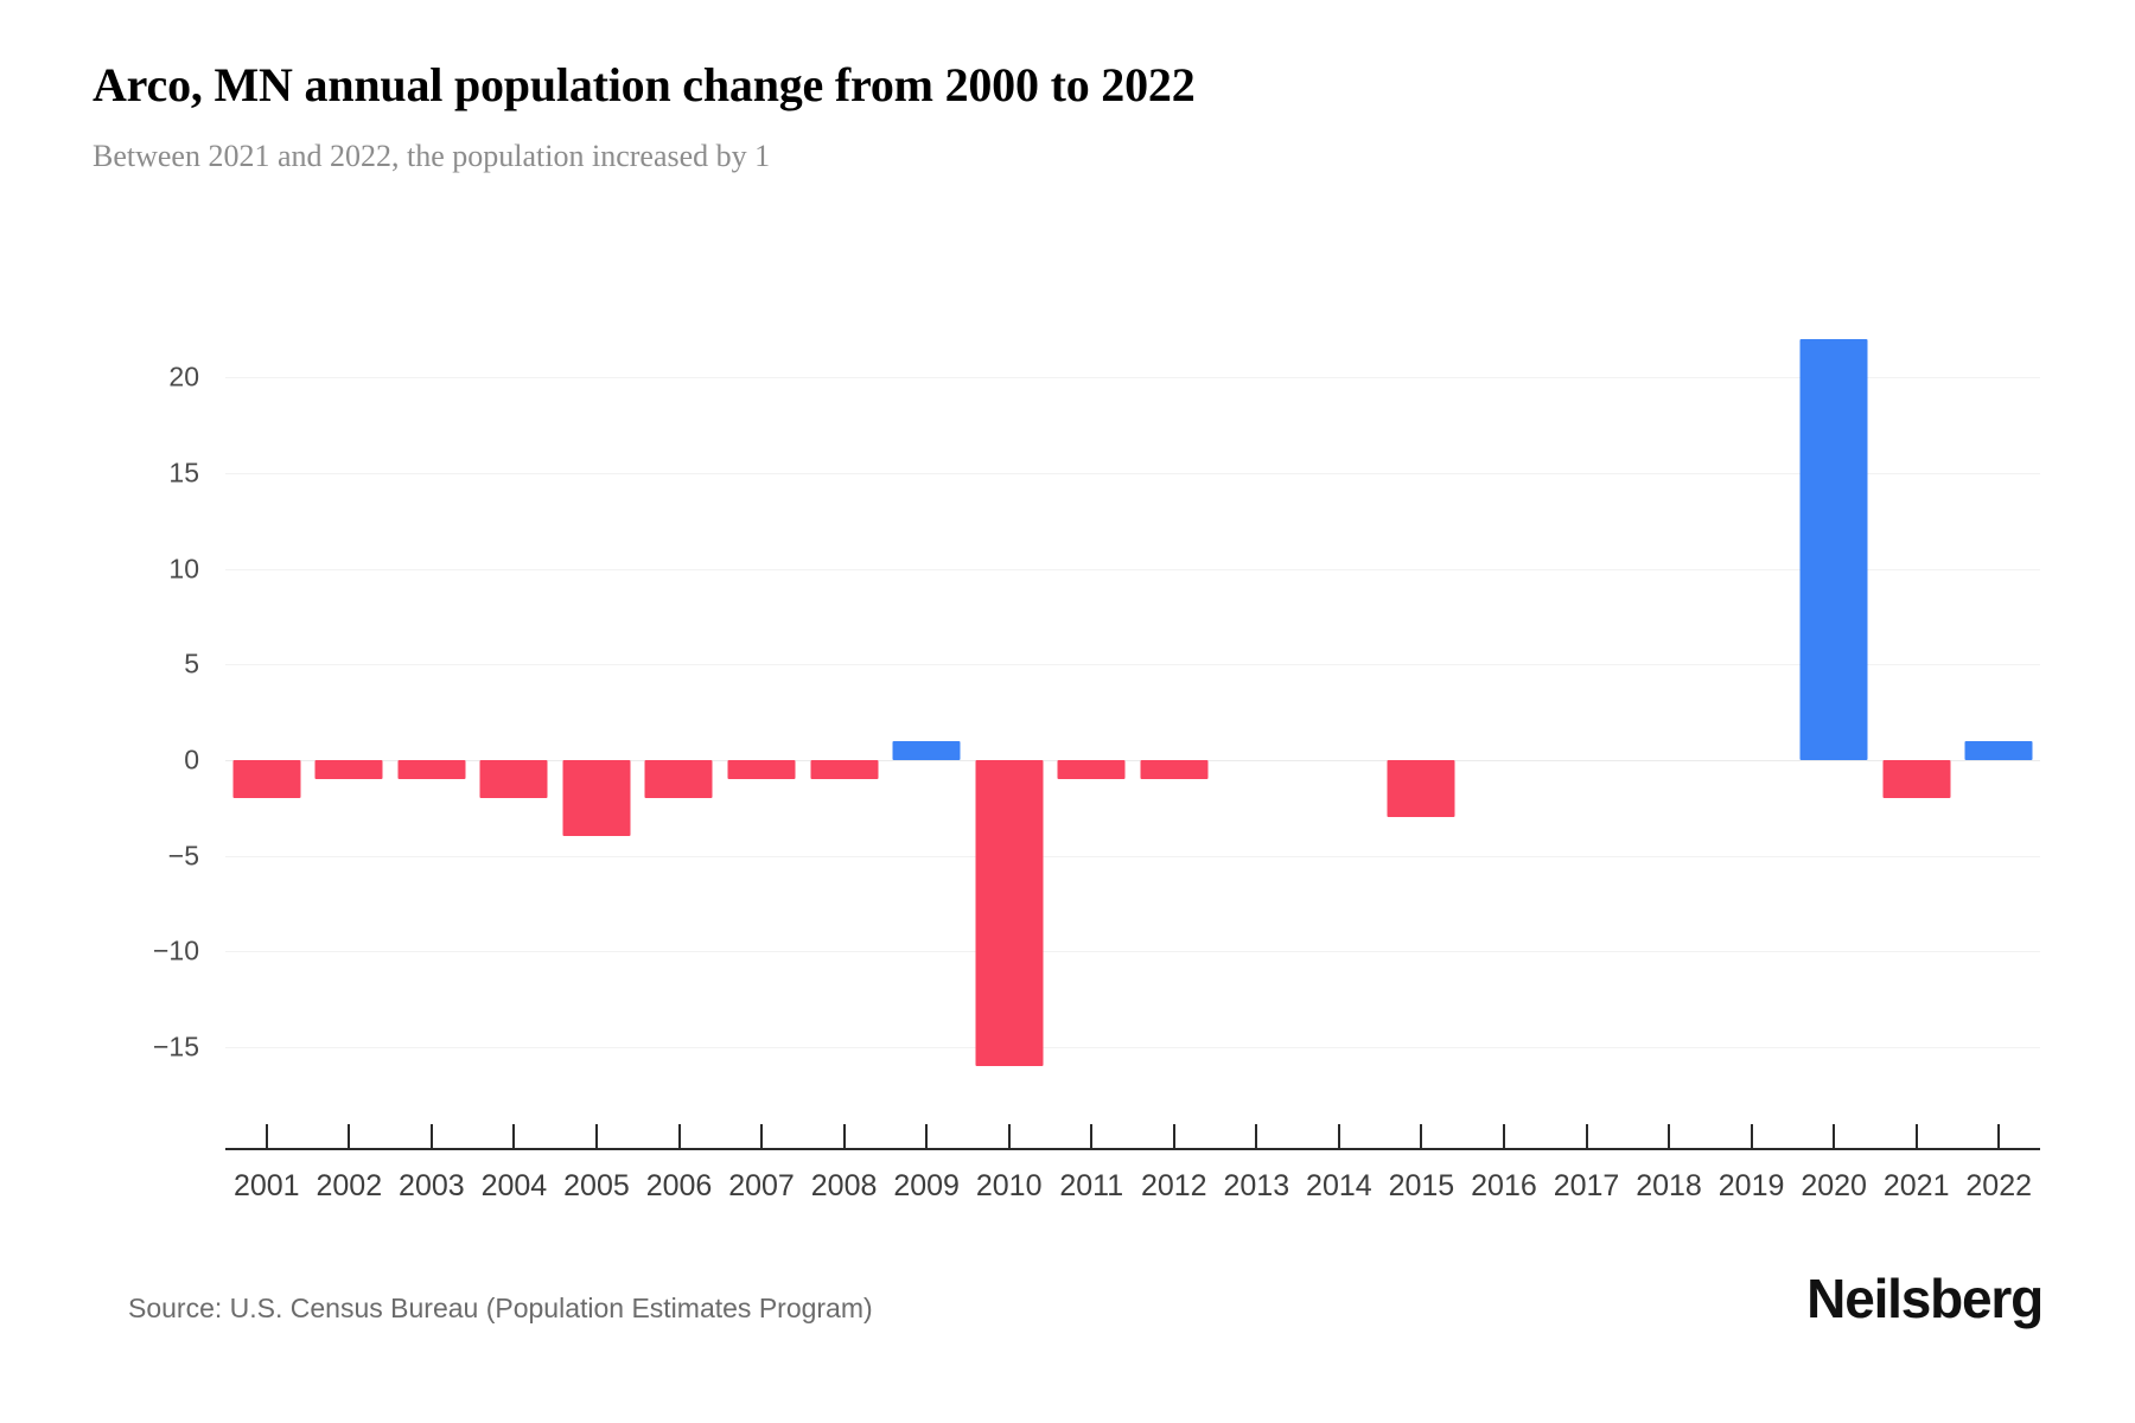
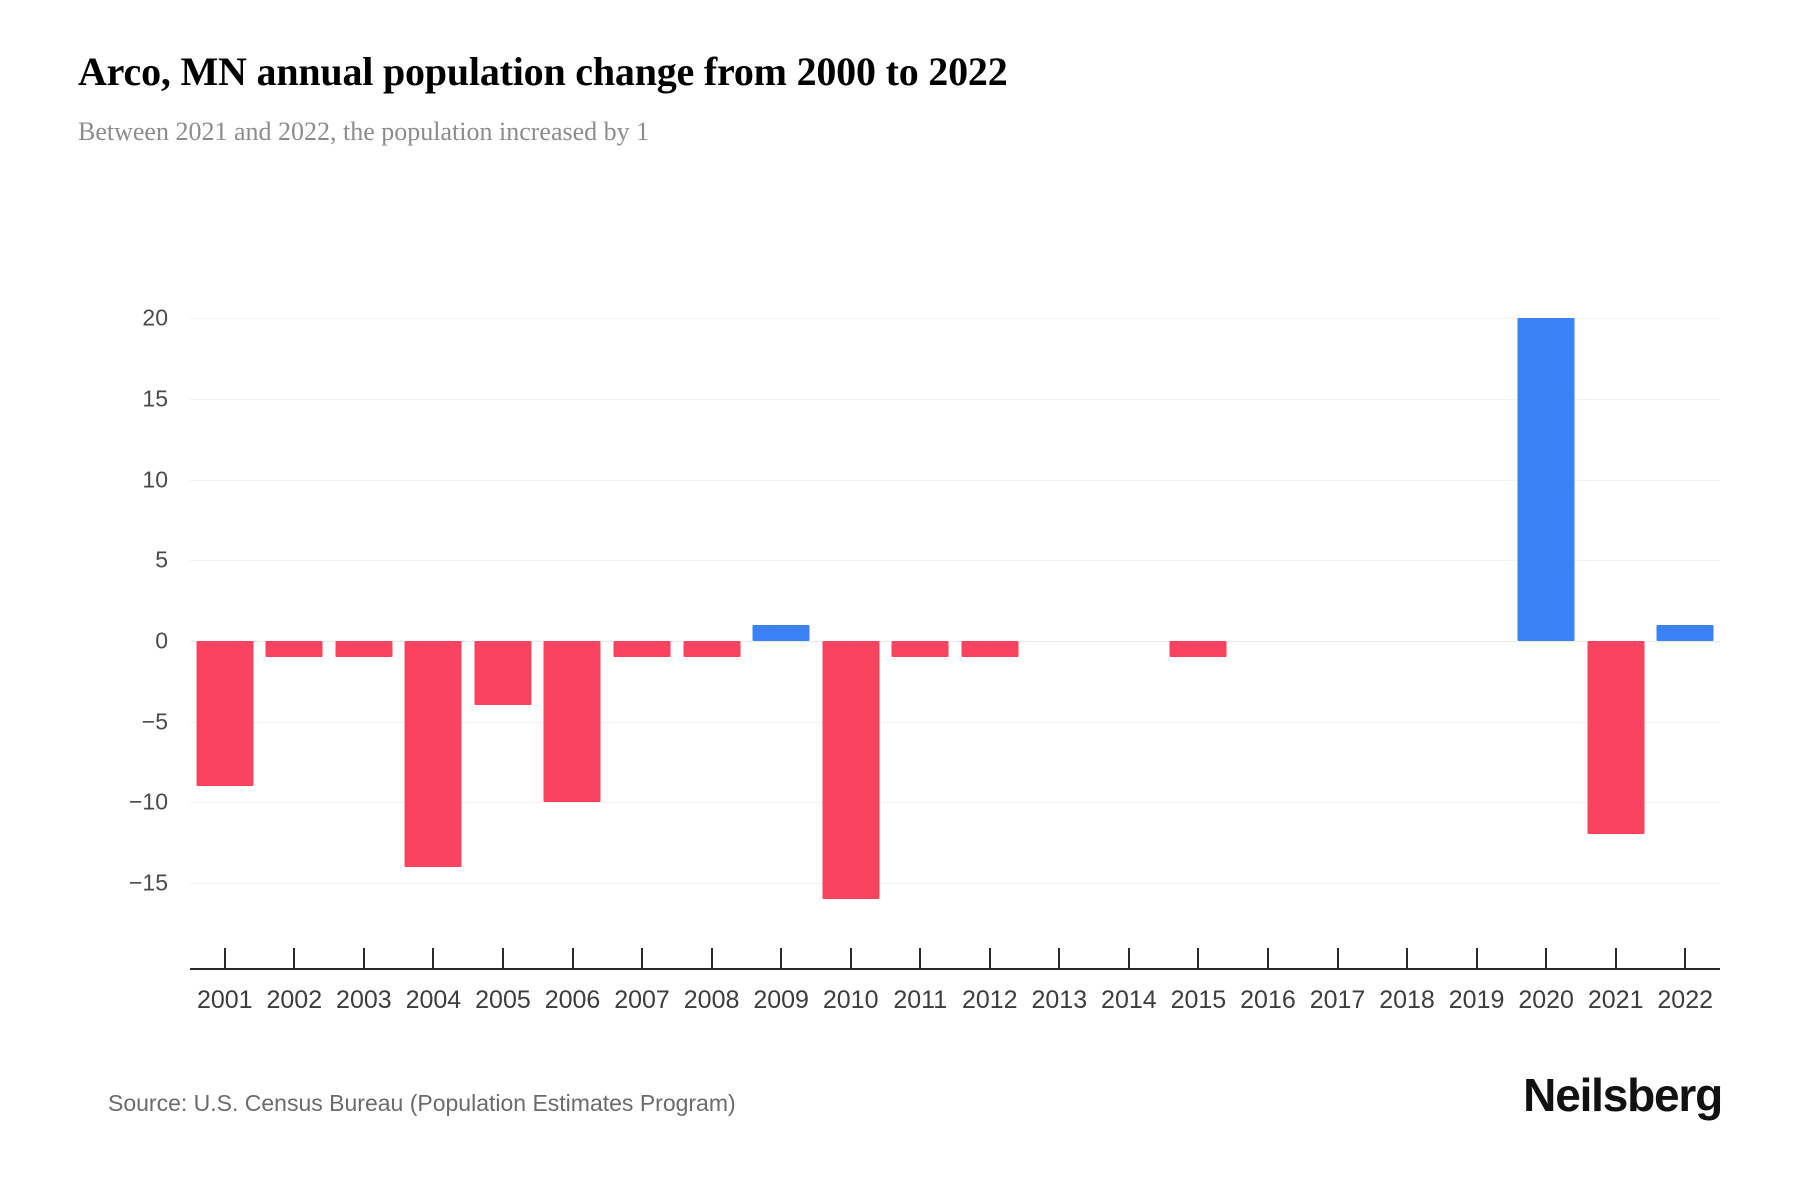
2001: -2 -> -9
2004: -2 -> -14
2006: -2 -> -10
2015: -3 -> -1
2020: 22 -> 20
2021: -2 -> -12
